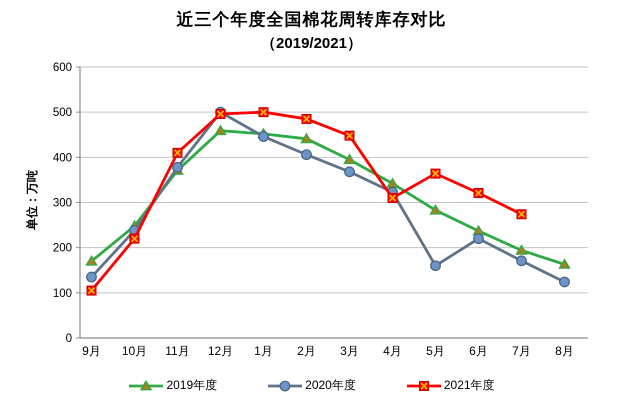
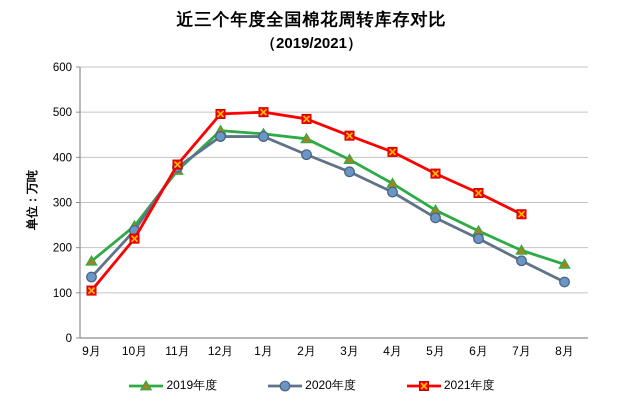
2021年度/11月: 410 -> 380
2020年度/12月: 500 -> 450
2021年度/4月: 310 -> 410
2020年度/5月: 160 -> 270
